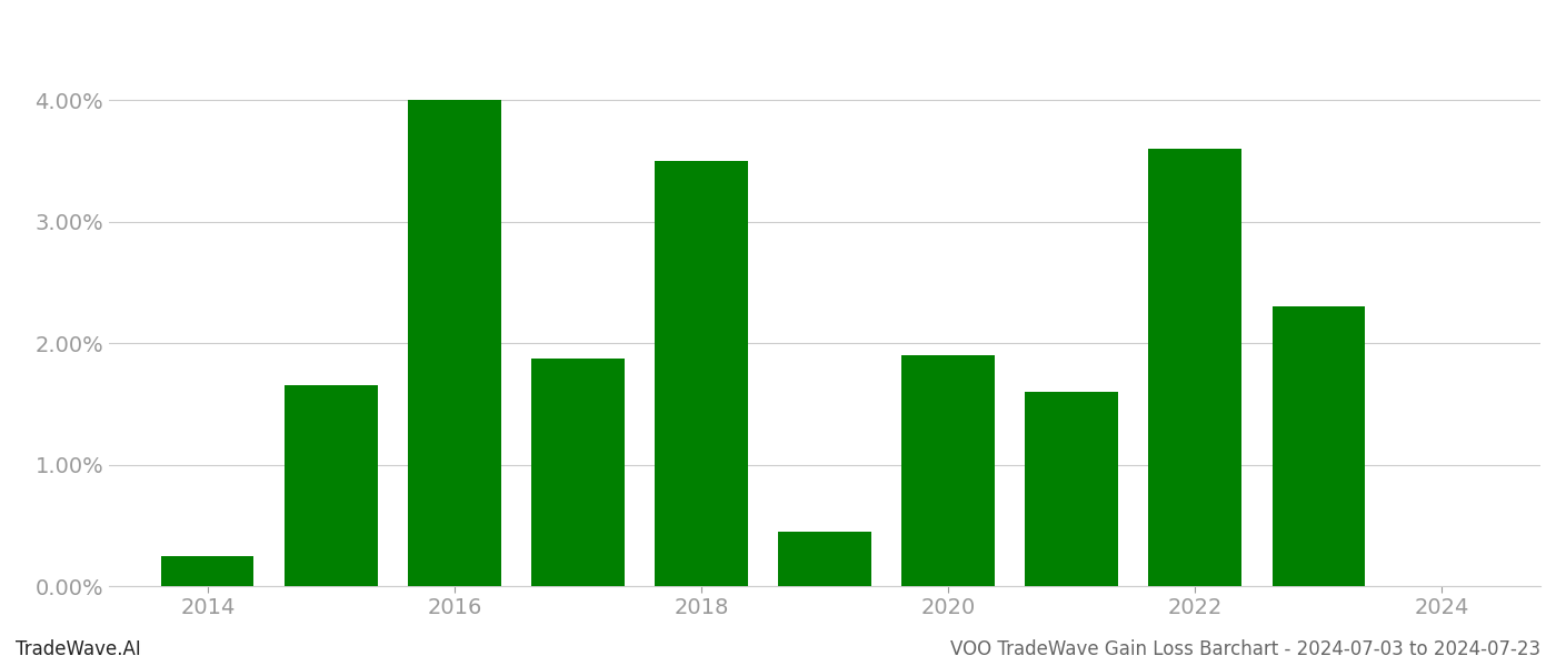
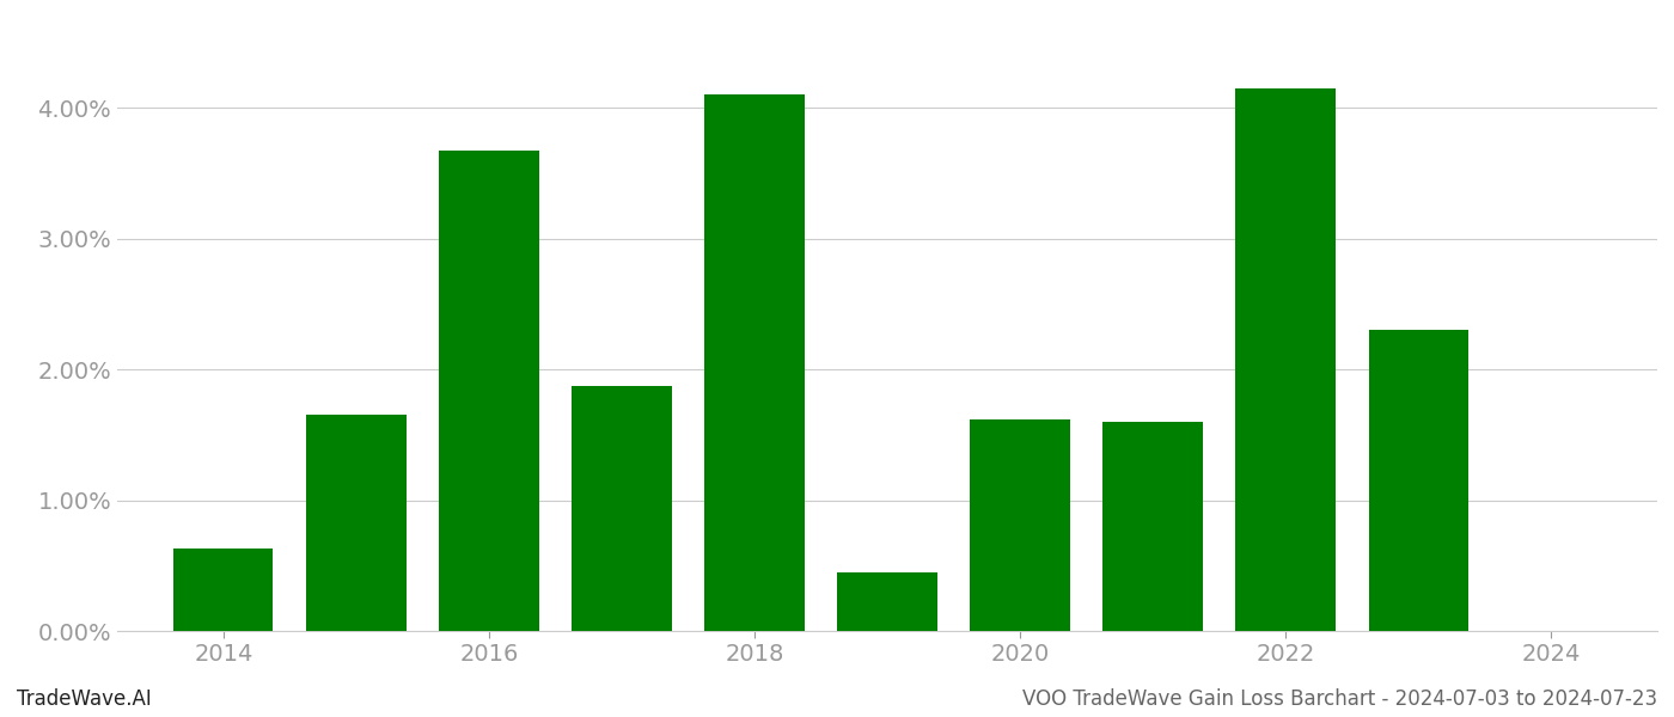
2014: 0.25% -> 0.63%
2016: 4.00% -> 3.67%
2018: 3.50% -> 4.10%
2020: 1.90% -> 1.62%
2022: 3.60% -> 4.15%
